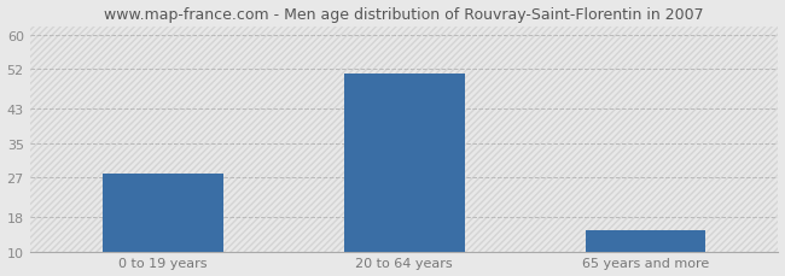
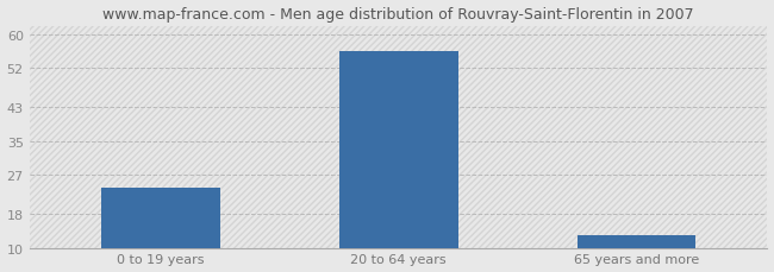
0 to 19 years: 28 -> 24
20 to 64 years: 51 -> 56
65 years and more: 15 -> 13
